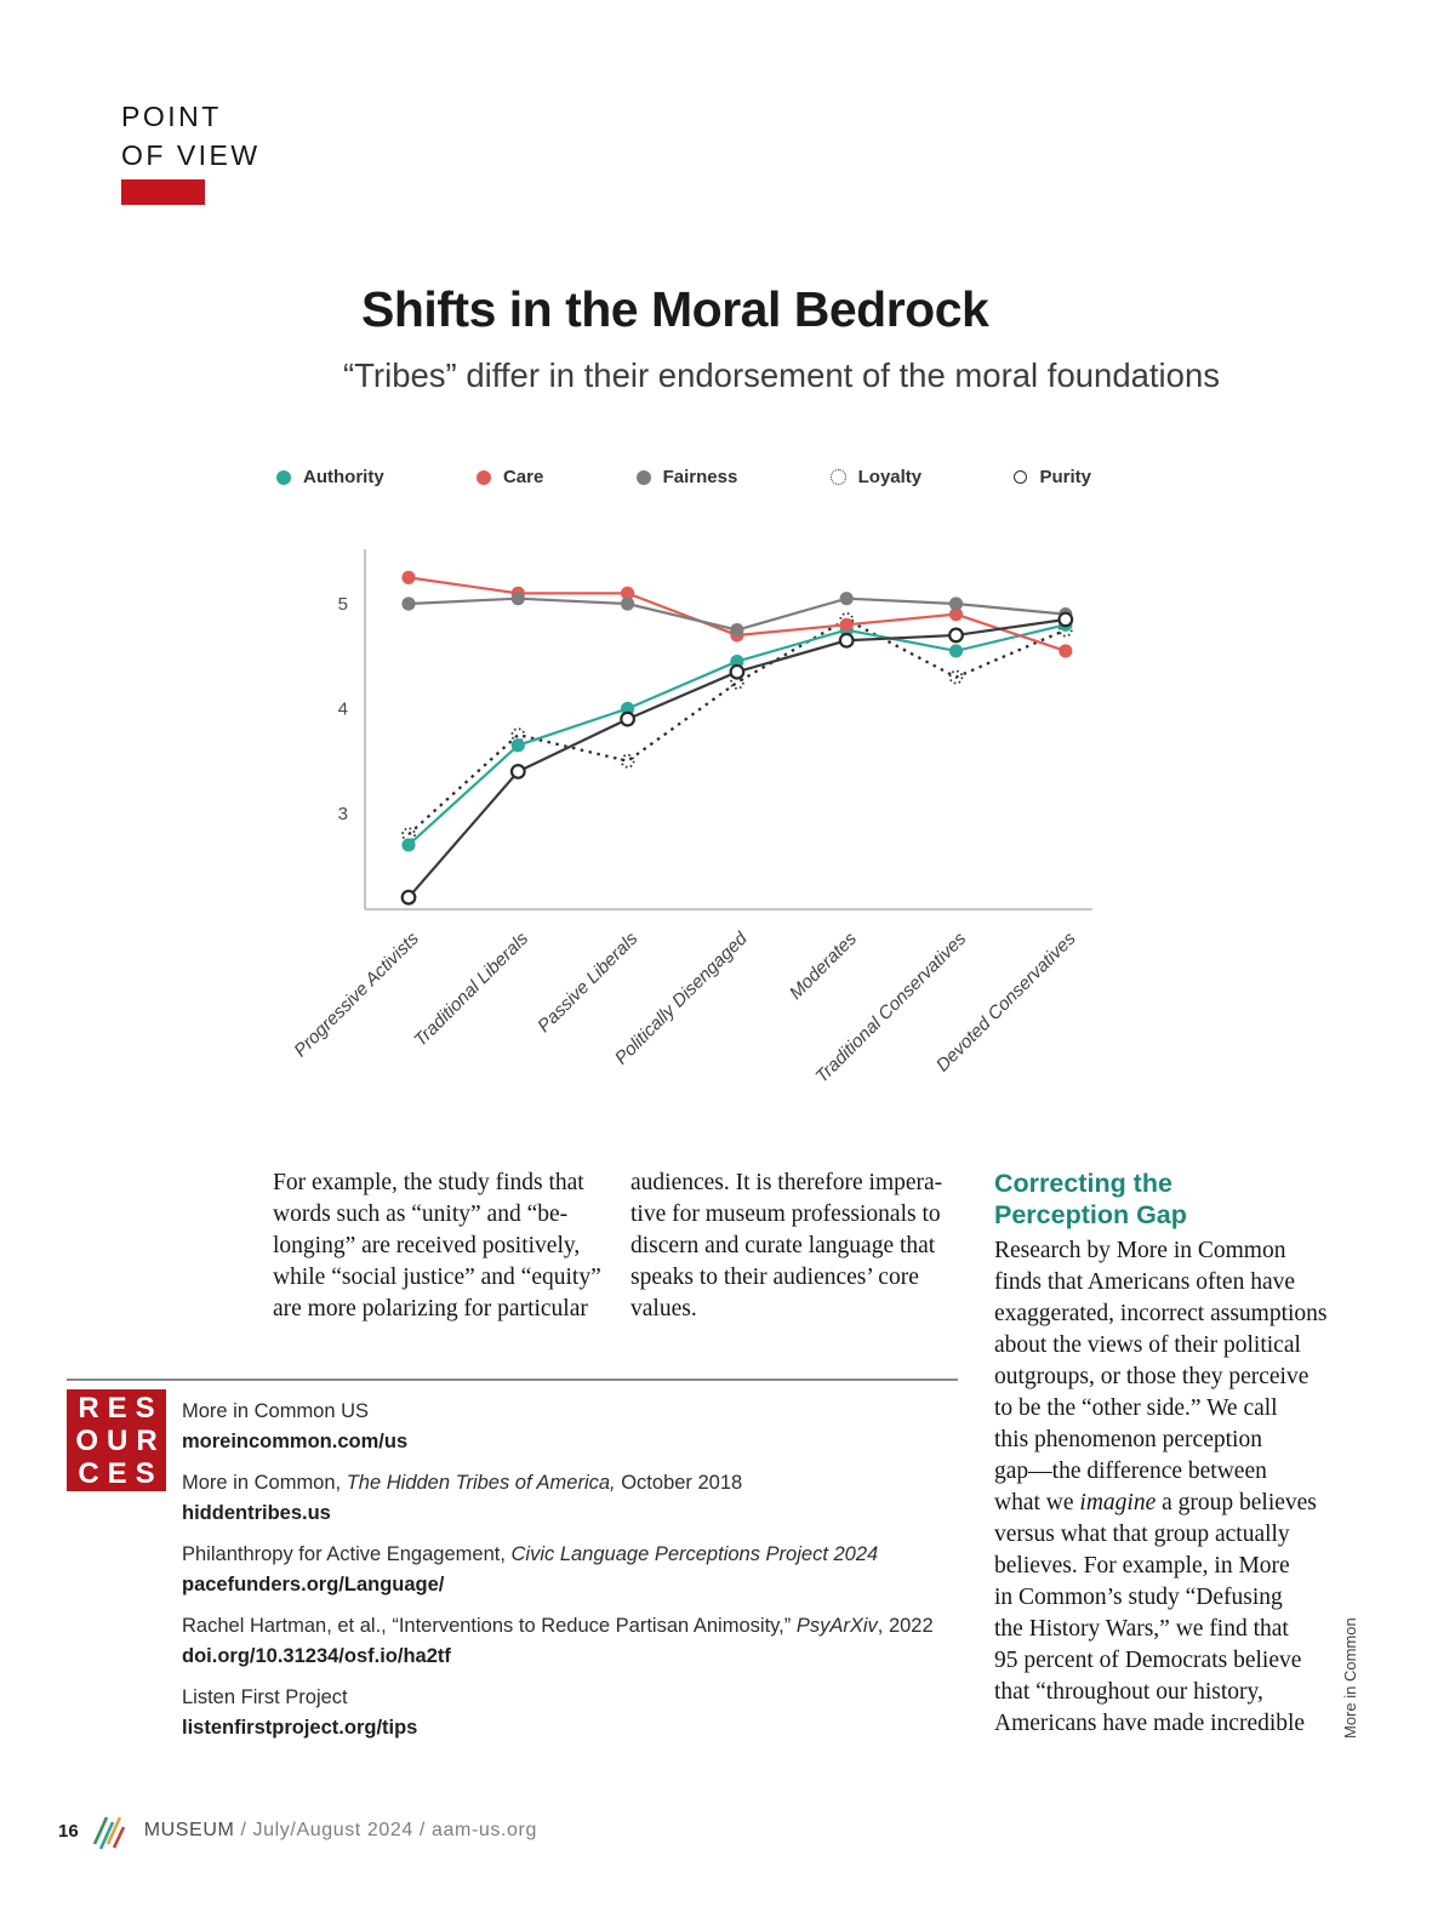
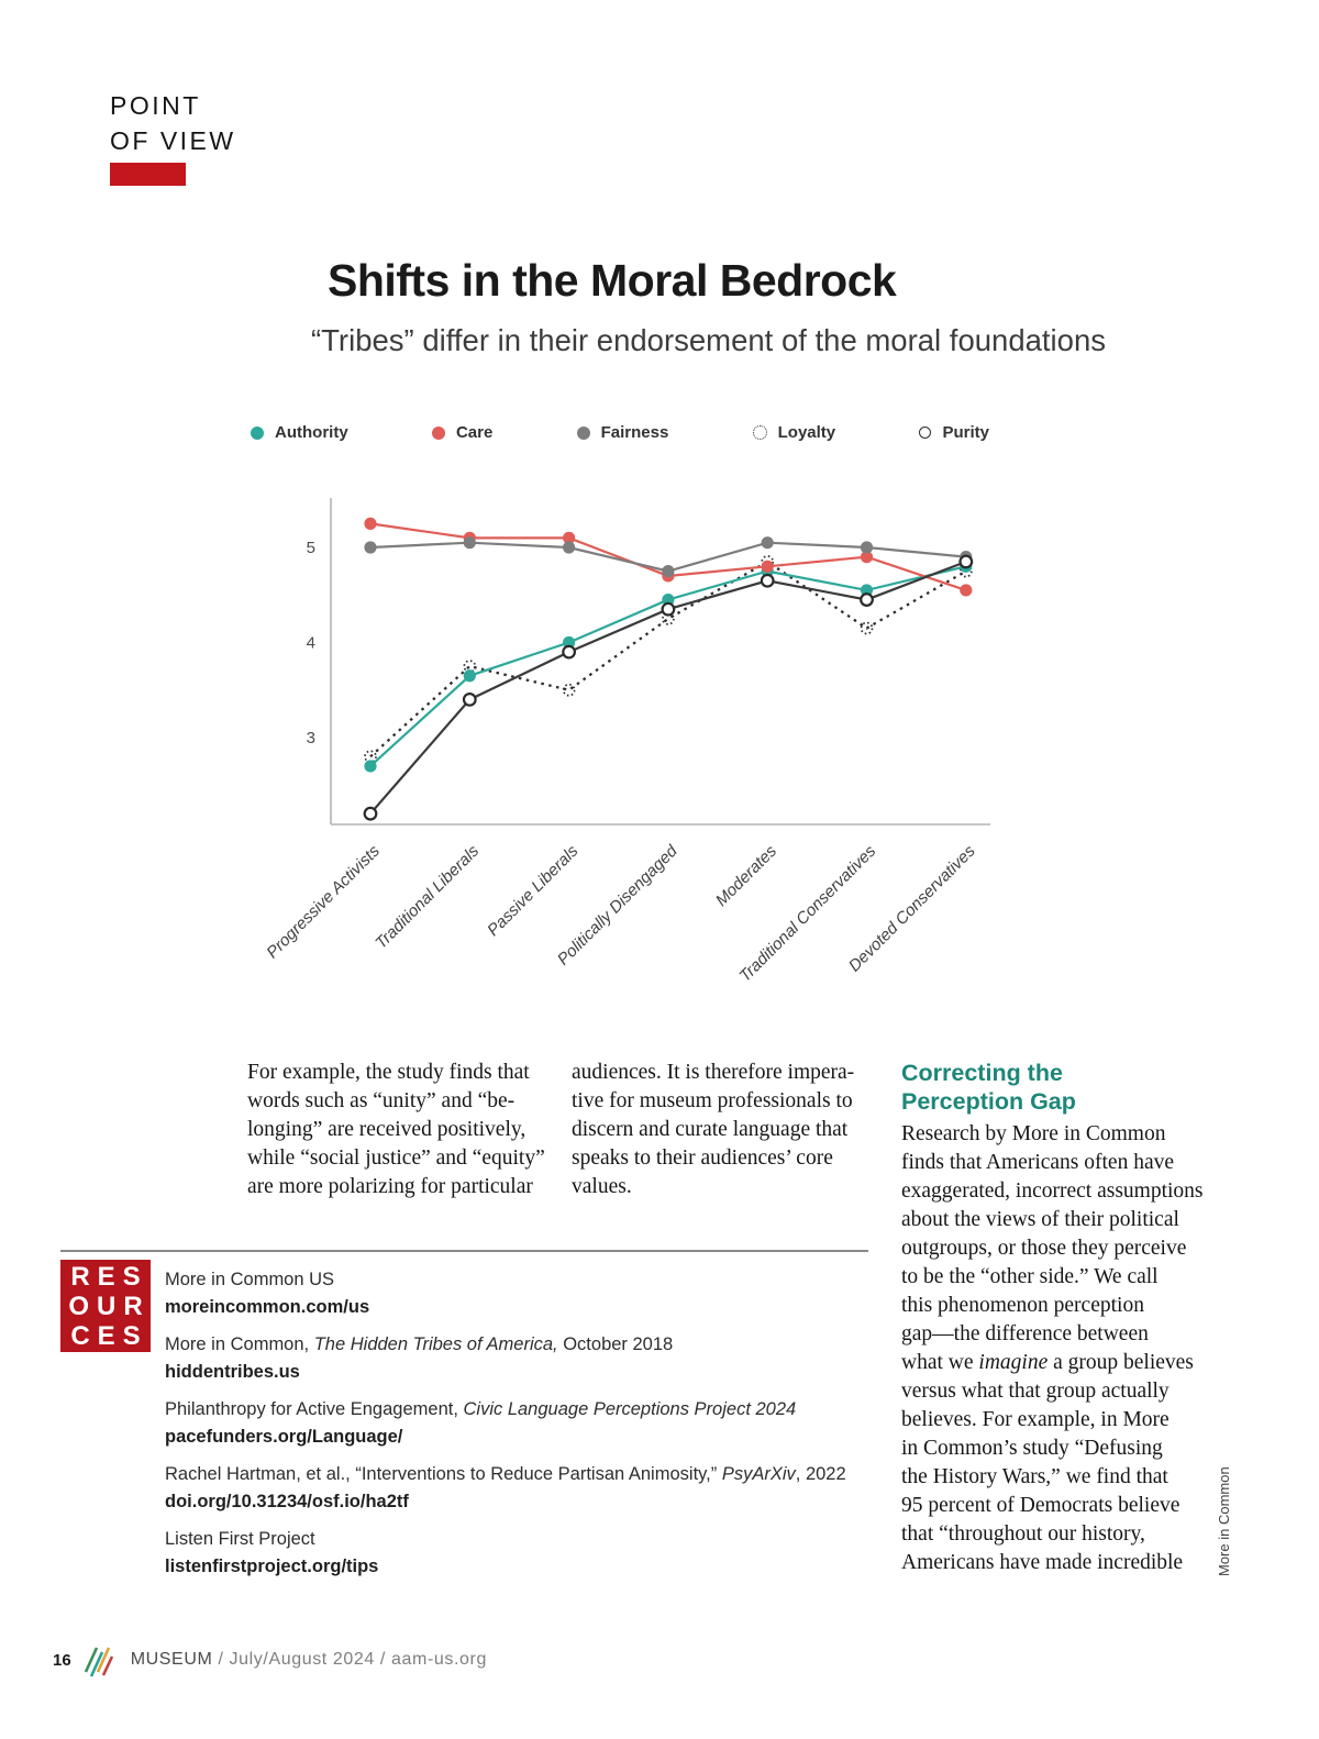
Loyalty/Traditional Conservatives: 4.3 -> 4.2
Purity/Traditional Conservatives: 4.7 -> 4.5
